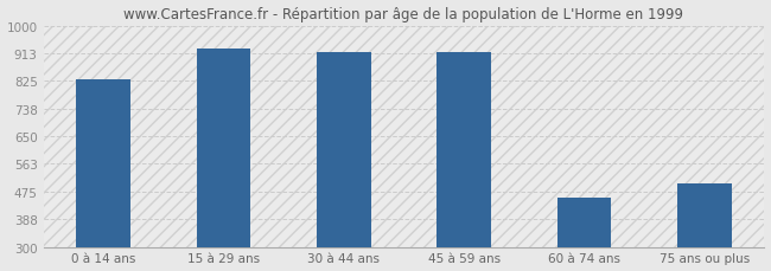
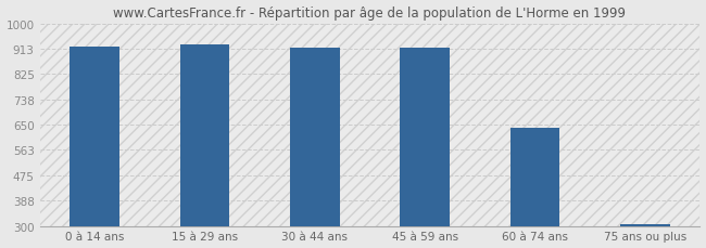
0 à 14 ans: 830 -> 918
60 à 74 ans: 455 -> 638
75 ans ou plus: 500 -> 305
